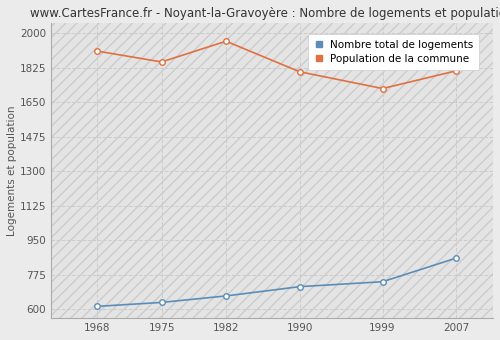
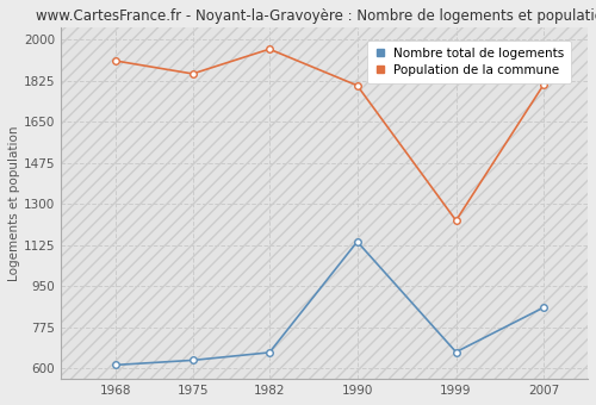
Nombre total de logements/1990: 720 -> 1140
Nombre total de logements/1999: 740 -> 670
Population de la commune/1999: 1720 -> 1230
